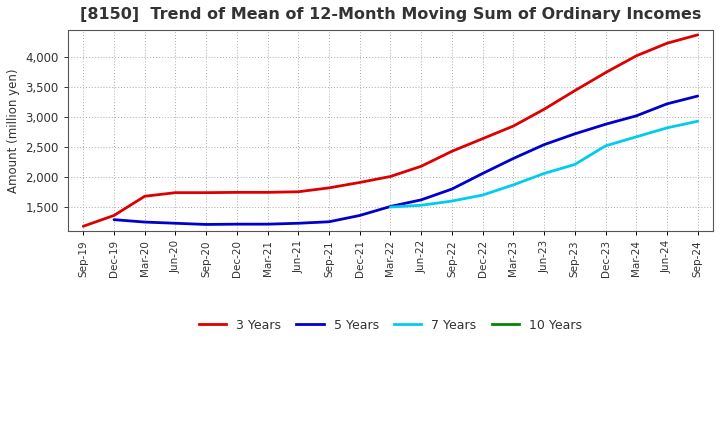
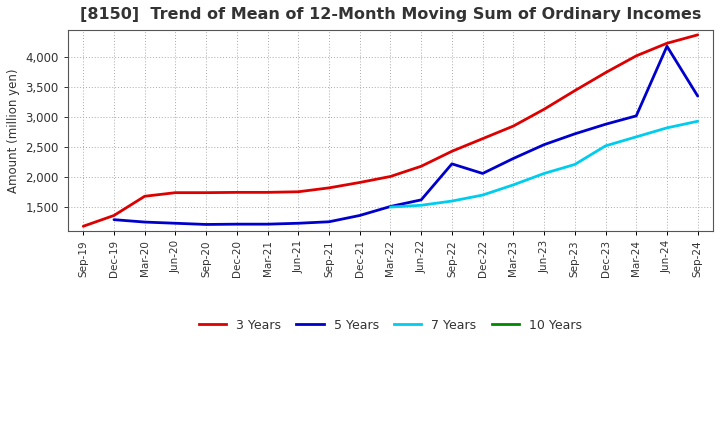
5 Years/Sep-22: 1,800 -> 2,220
5 Years/Jun-24: 3,220 -> 4,180
